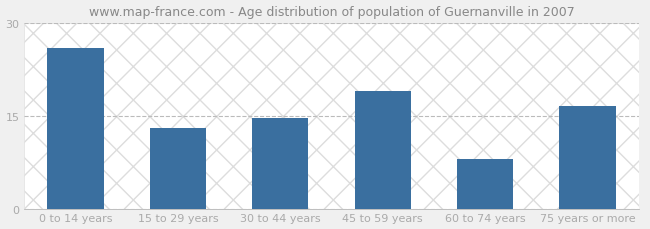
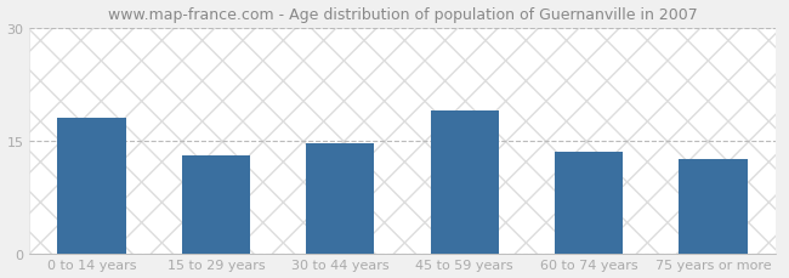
0 to 14 years: 26.0 -> 18.0
60 to 74 years: 8.0 -> 13.5
75 years or more: 16.6 -> 12.5
